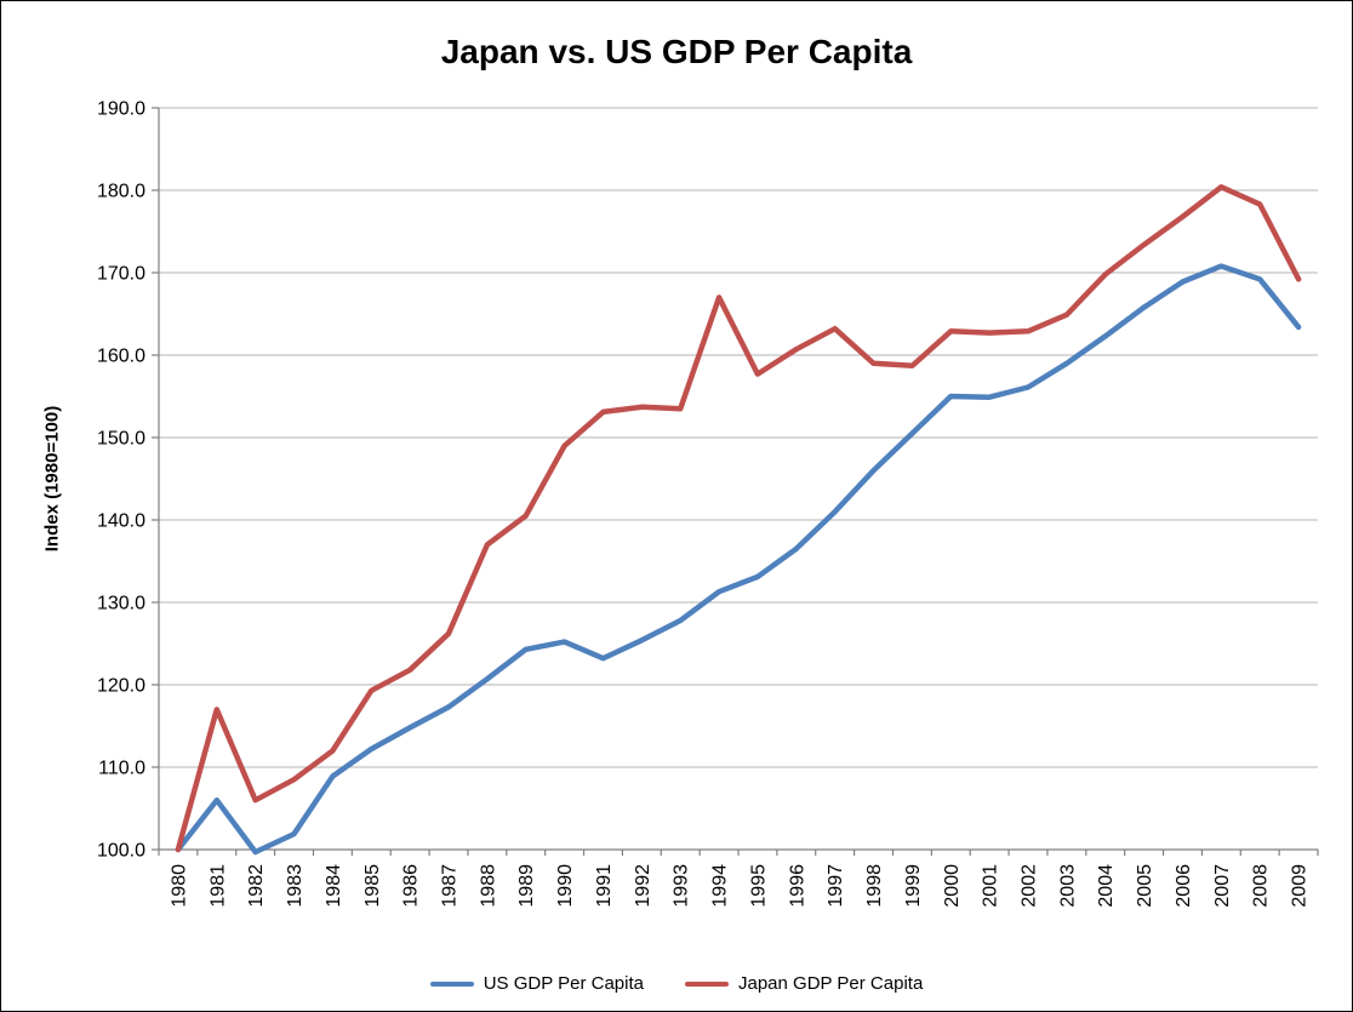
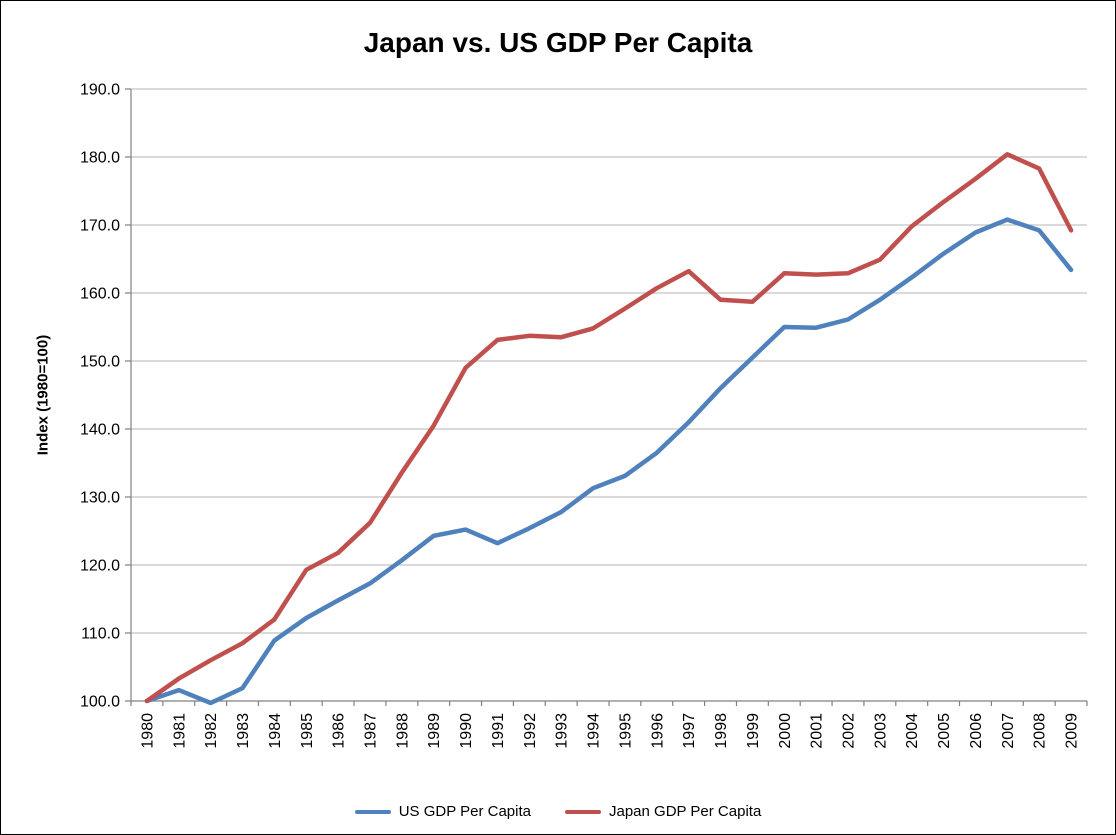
US GDP Per Capita/1981: 106 -> 102
Japan GDP Per Capita/1981: 117 -> 103
Japan GDP Per Capita/1988: 137 -> 134
Japan GDP Per Capita/1994: 167 -> 155
